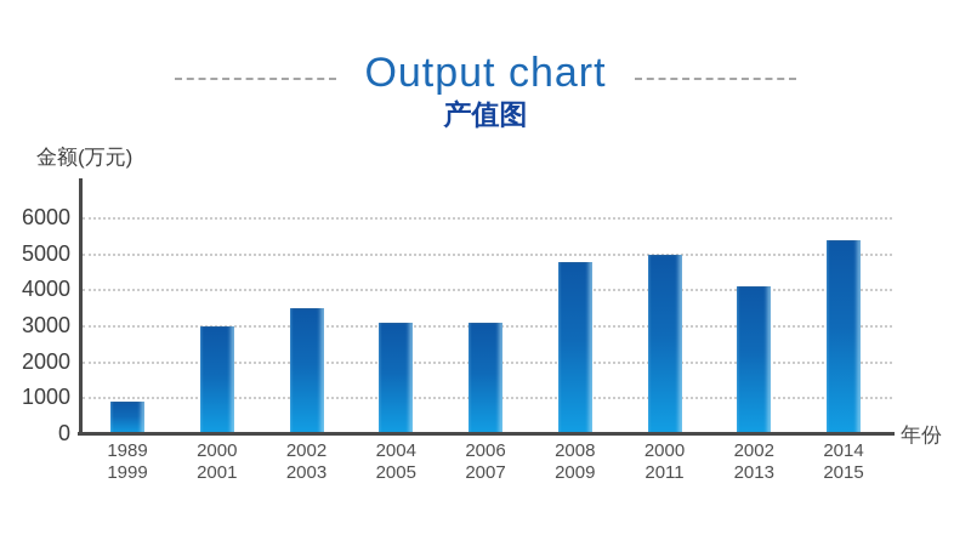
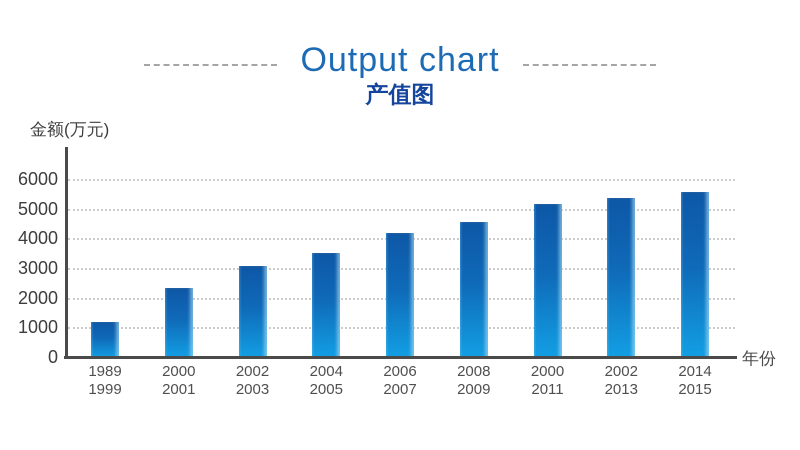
1989 1999: 900 -> 1200
2000 2001: 3000 -> 2400
2002 2003: 3500 -> 3100
2004 2005: 3100 -> 3600
2006 2007: 3100 -> 4200
2008 2009: 4800 -> 4600
2000 2011: 5000 -> 5200
2002 2013: 4100 -> 5400
2014 2015: 5400 -> 5600
